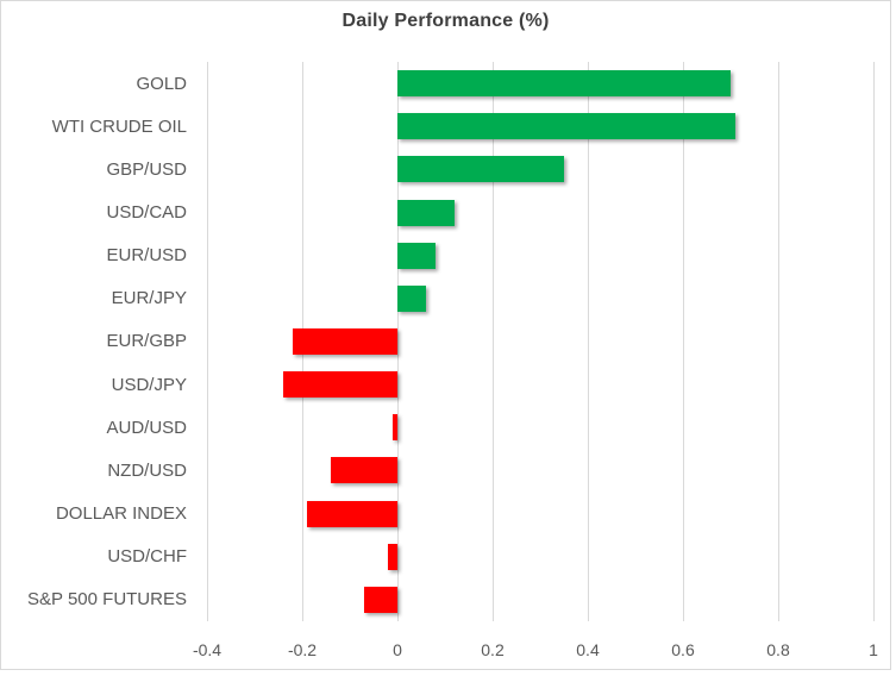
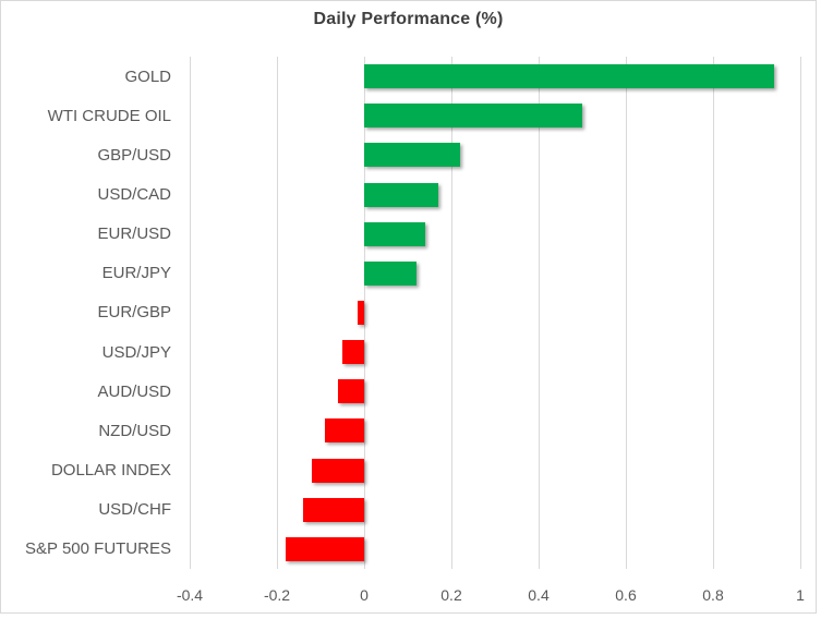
GOLD: 0.70 -> 0.94
WTI CRUDE OIL: 0.71 -> 0.50
GBP/USD: 0.35 -> 0.22
USD/CAD: 0.12 -> 0.17
EUR/USD: 0.08 -> 0.14
EUR/JPY: 0.06 -> 0.12
EUR/GBP: -0.22 -> -0.01
USD/JPY: -0.24 -> -0.05
AUD/USD: -0.01 -> -0.06
NZD/USD: -0.14 -> -0.09
DOLLAR INDEX: -0.19 -> -0.12
USD/CHF: -0.02 -> -0.14
S&P 500 FUTURES: -0.07 -> -0.18
